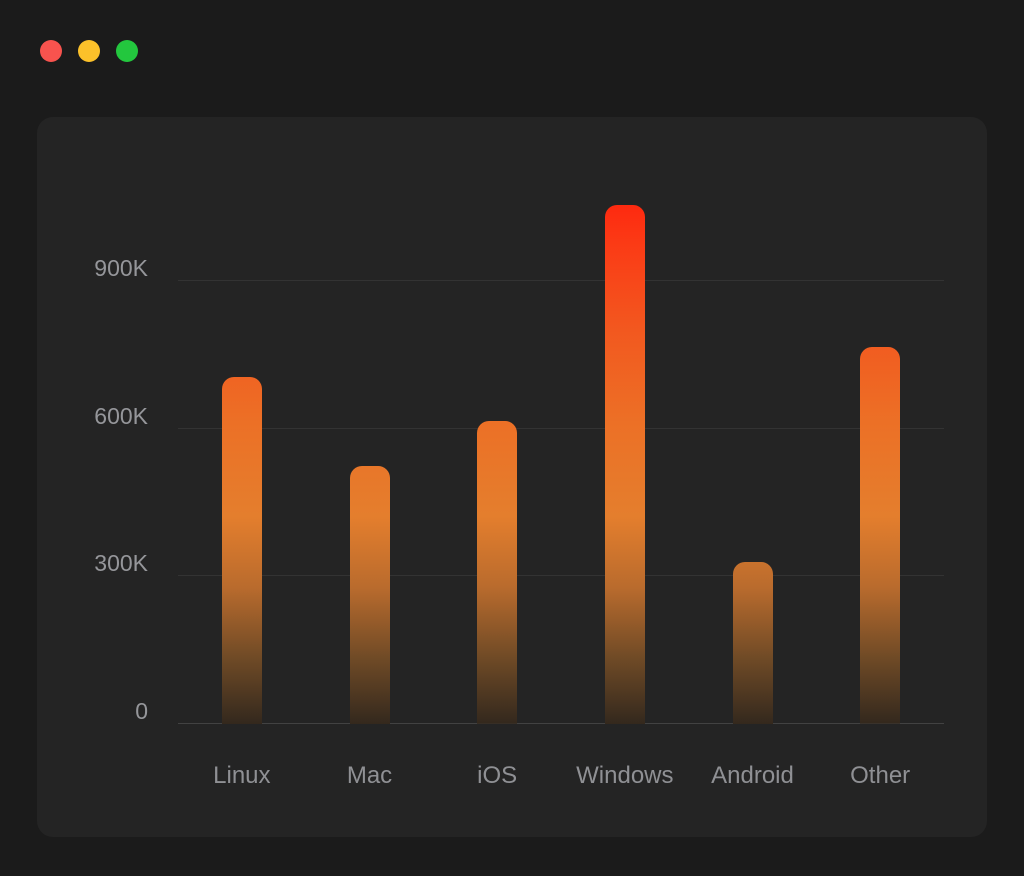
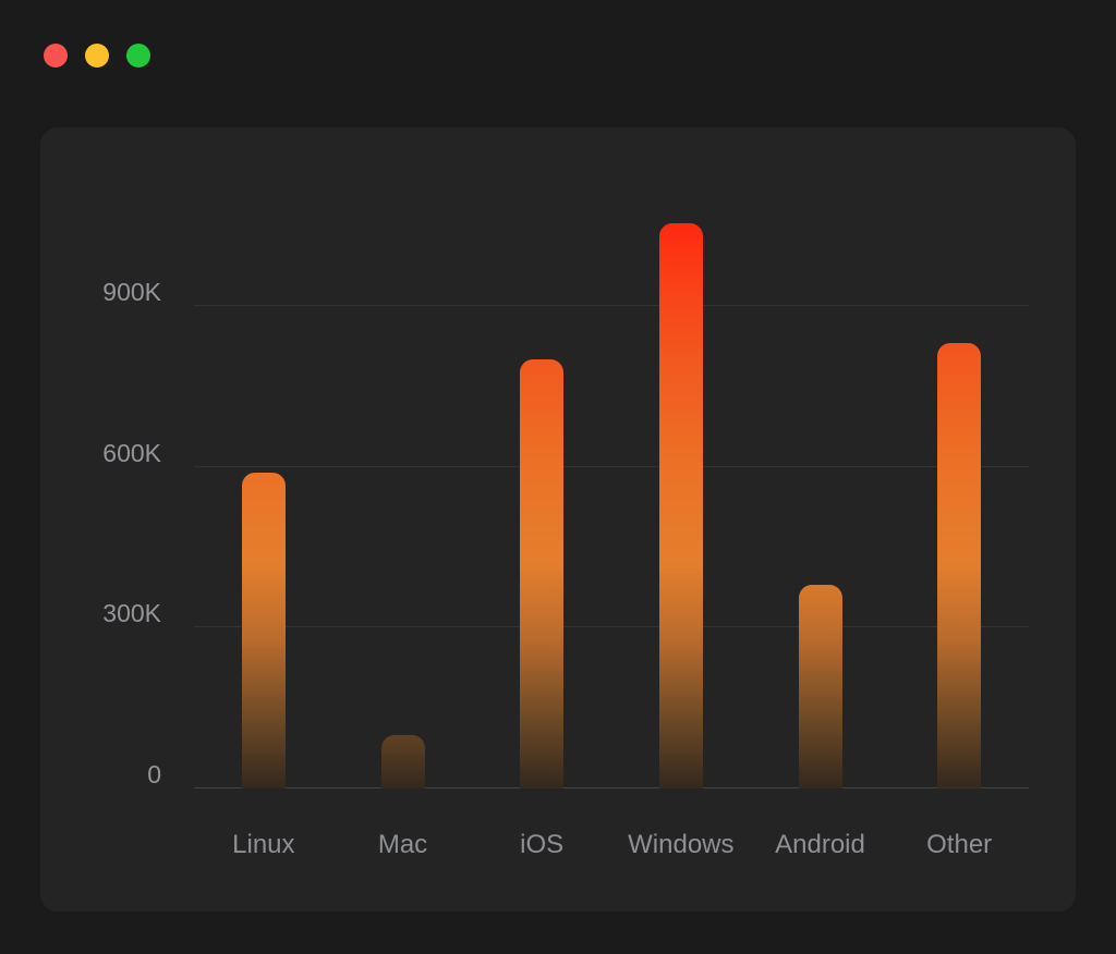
Linux: 700K -> 590K
Mac: 520K -> 100K
iOS: 620K -> 800K
Android: 330K -> 380K
Other: 760K -> 830K
